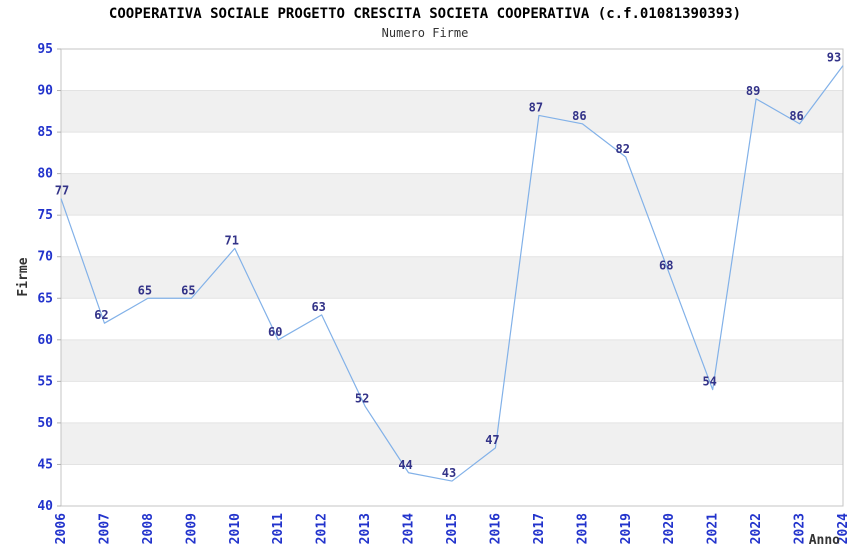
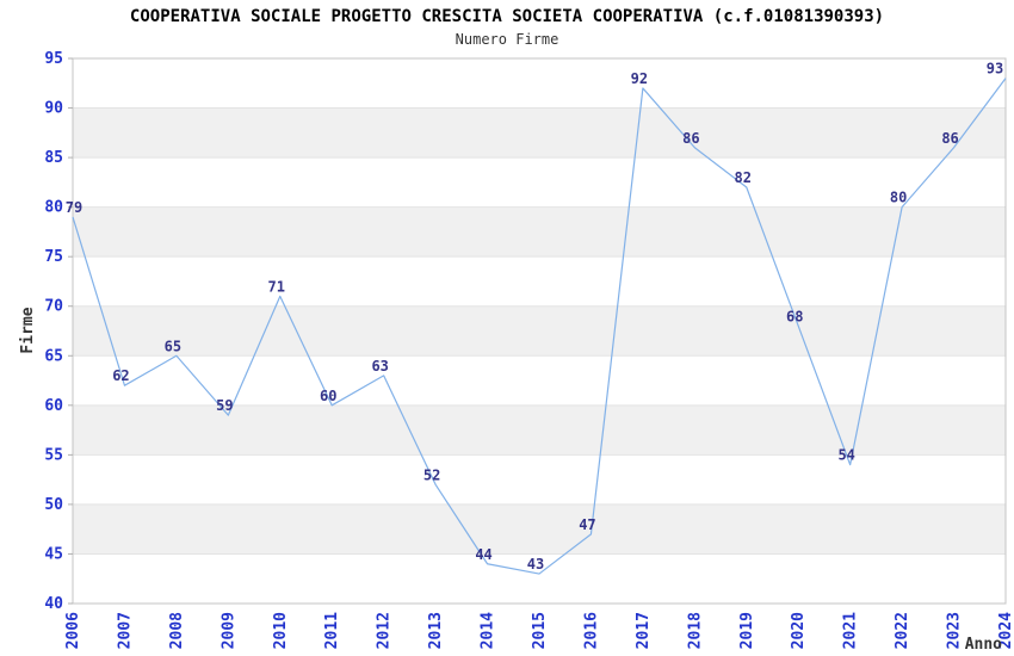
2006: 77 -> 79
2009: 65 -> 59
2017: 87 -> 92
2022: 89 -> 80
